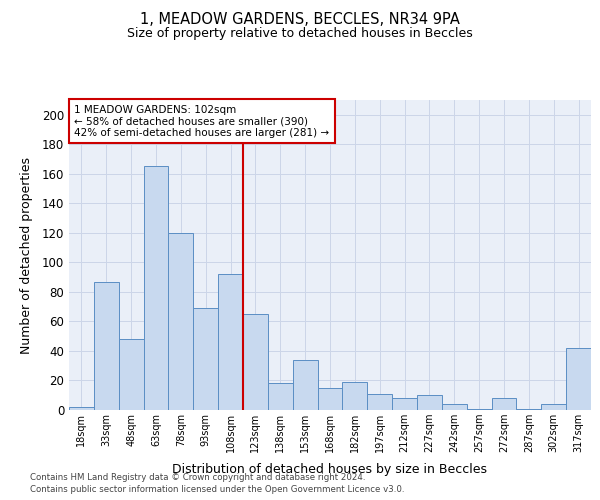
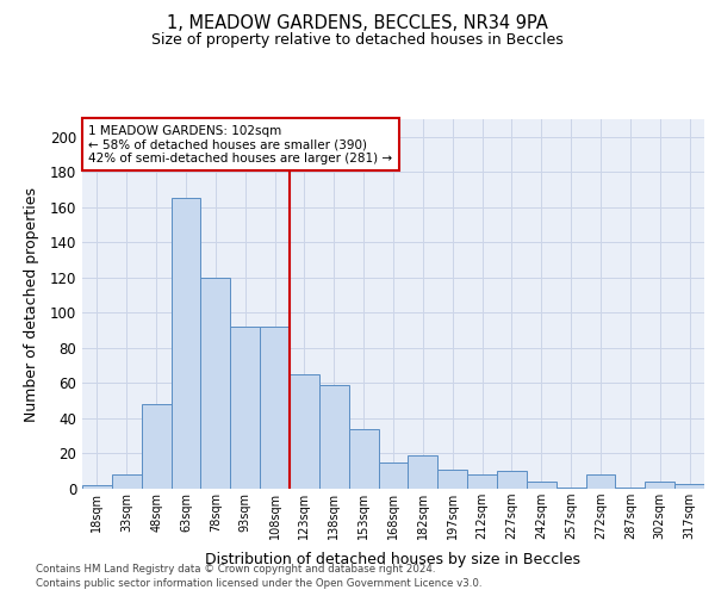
33sqm: 87 -> 8
93sqm: 69 -> 92
138sqm: 18 -> 59
317sqm: 42 -> 3
